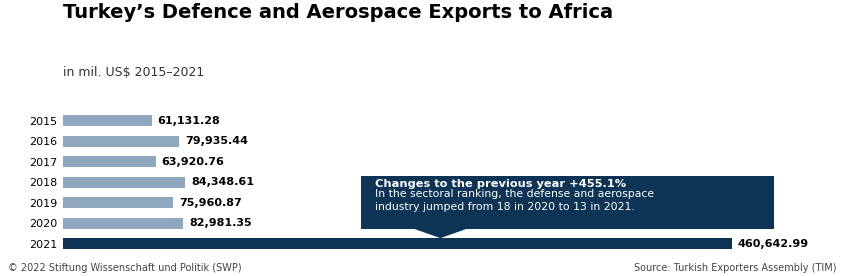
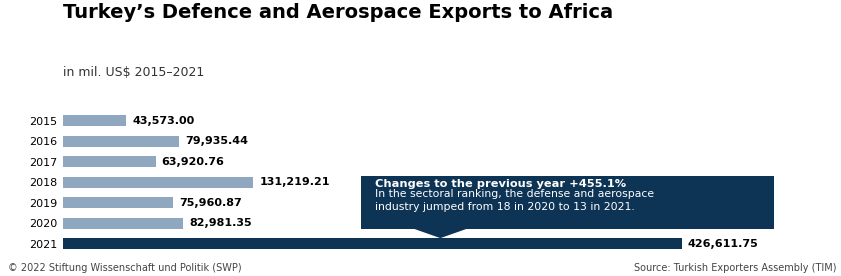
2015: 61,131.28 -> 43,573.00
2018: 84,348.61 -> 131,219.21
2021: 460,642.99 -> 426,611.75
